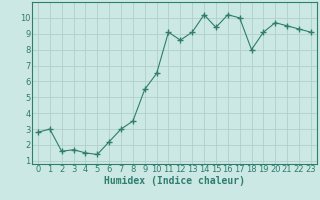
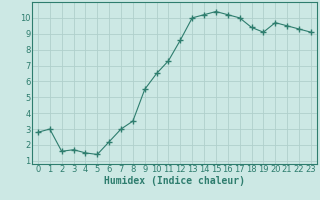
11: 9.1 -> 7.3
13: 9.1 -> 10.0
15: 9.4 -> 10.4
18: 8.0 -> 9.4
